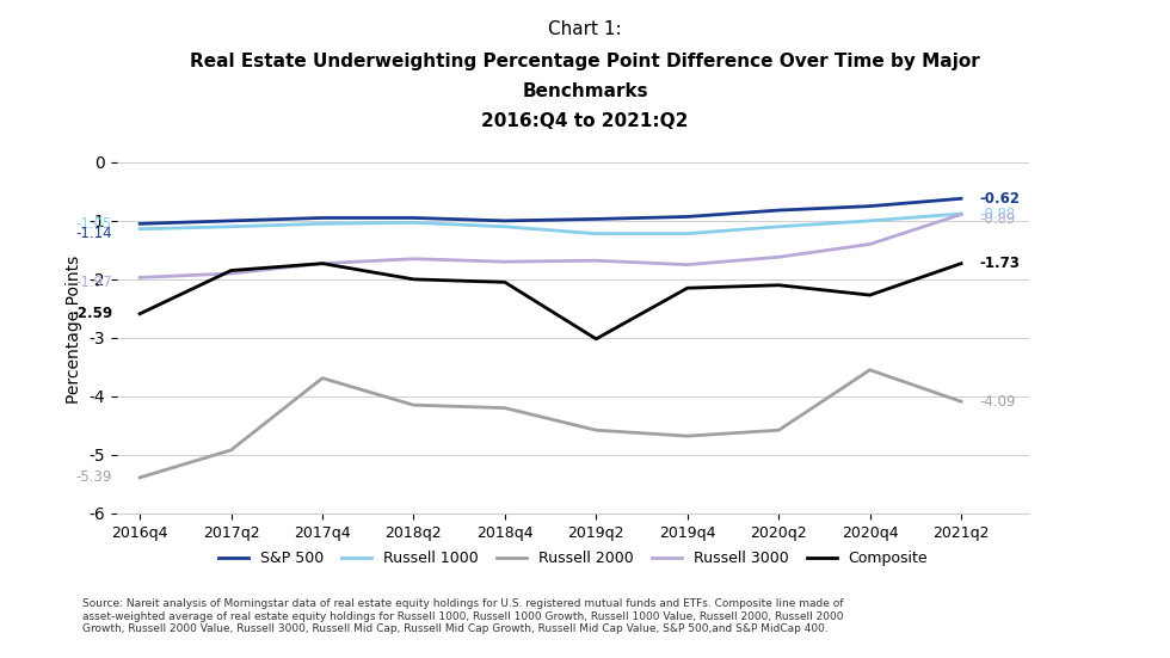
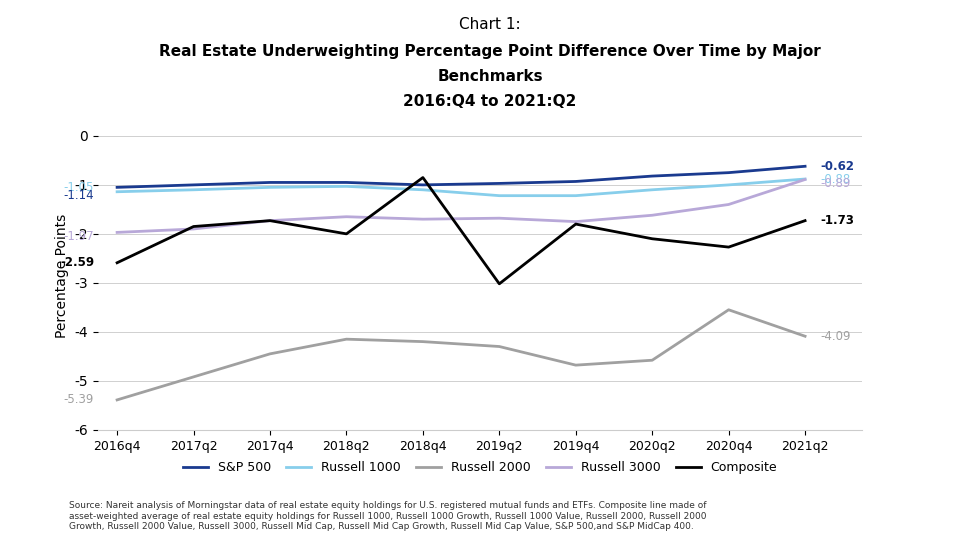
Russell 2000/2017q4: -3.69 -> -4.45
Composite/2018q4: -2.05 -> -0.85
Russell 2000/2019q2: -4.58 -> -4.30
Composite/2019q4: -2.15 -> -1.80
